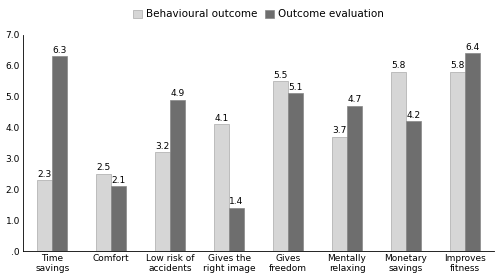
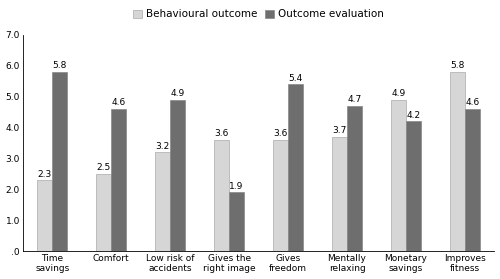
Outcome evaluation/Time savings: 6.3 -> 5.8
Outcome evaluation/Comfort: 2.1 -> 4.6
Behavioural outcome/Gives the right image: 4.1 -> 3.6
Outcome evaluation/Gives the right image: 1.4 -> 1.9
Behavioural outcome/Gives freedom: 5.5 -> 3.6
Outcome evaluation/Gives freedom: 5.1 -> 5.4
Behavioural outcome/Monetary savings: 5.8 -> 4.9
Outcome evaluation/Improves fitness: 6.4 -> 4.6
